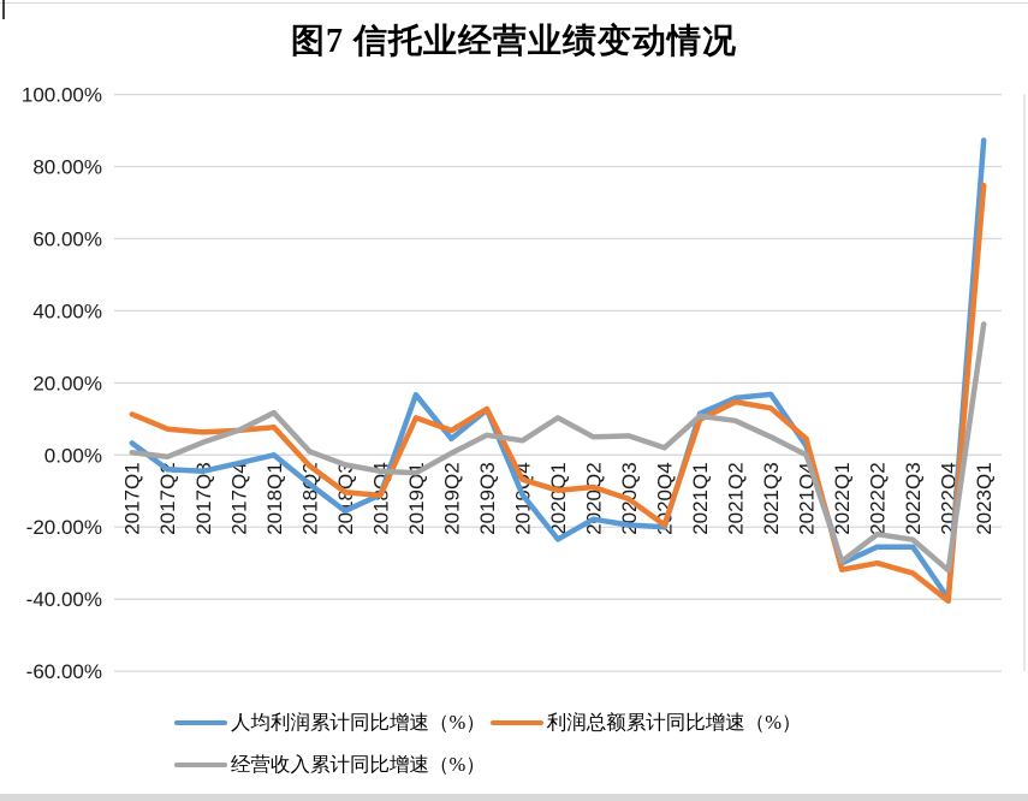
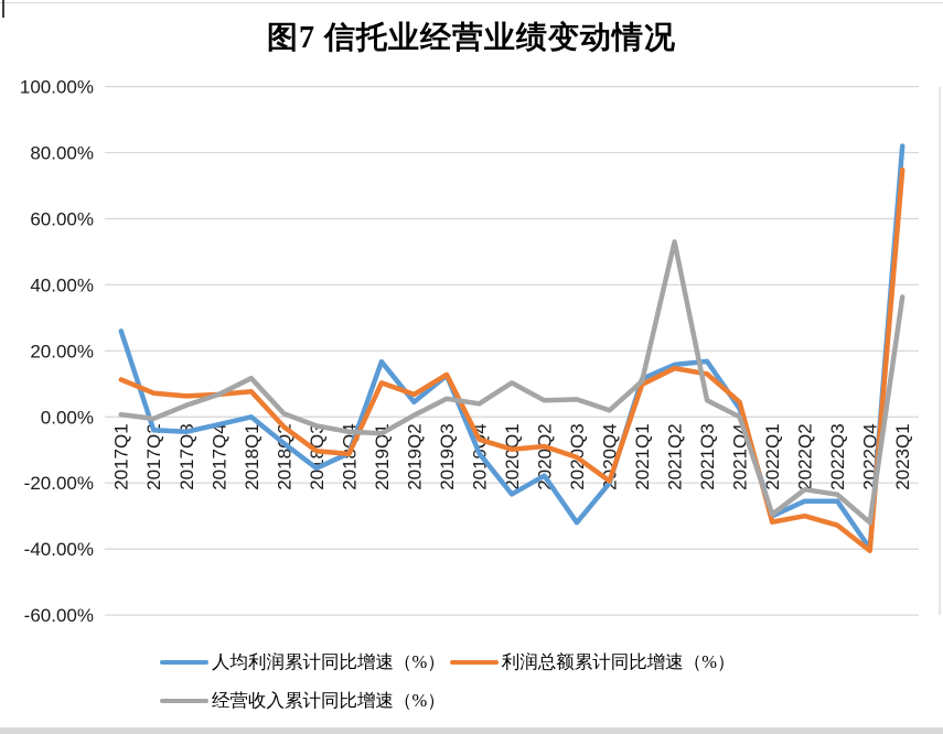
人均利润累计同比增速（%）/2017Q1: 3% -> 26%
人均利润累计同比增速（%）/2020Q3: -19% -> -32%
经营收入累计同比增速（%）/2021Q2: 10% -> 53%
人均利润累计同比增速（%）/2023Q1: 87% -> 82%
